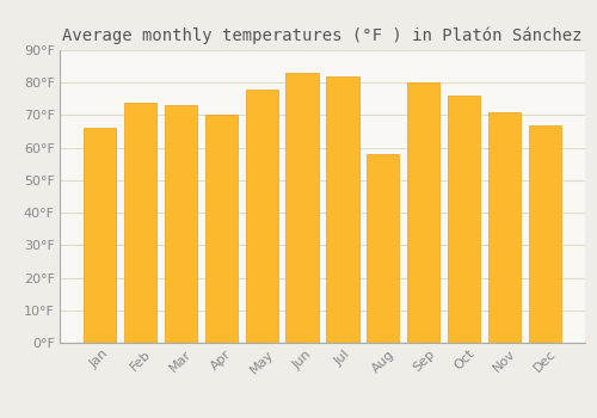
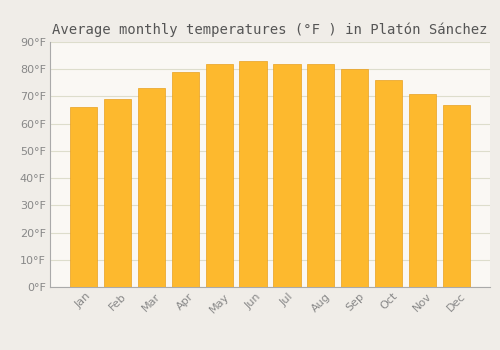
Feb: 74°F -> 69°F
Apr: 70°F -> 79°F
May: 78°F -> 82°F
Aug: 58°F -> 82°F
